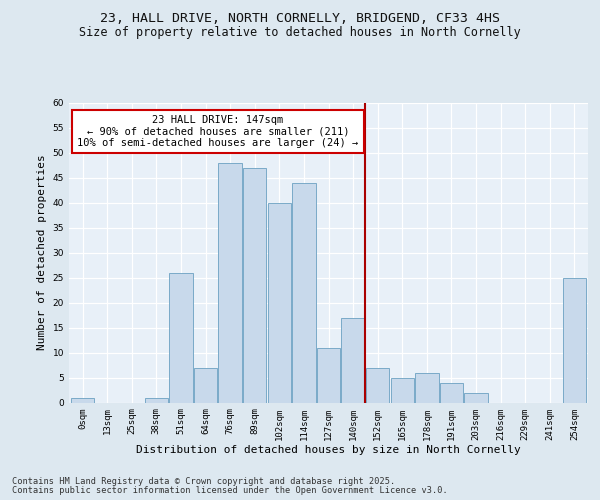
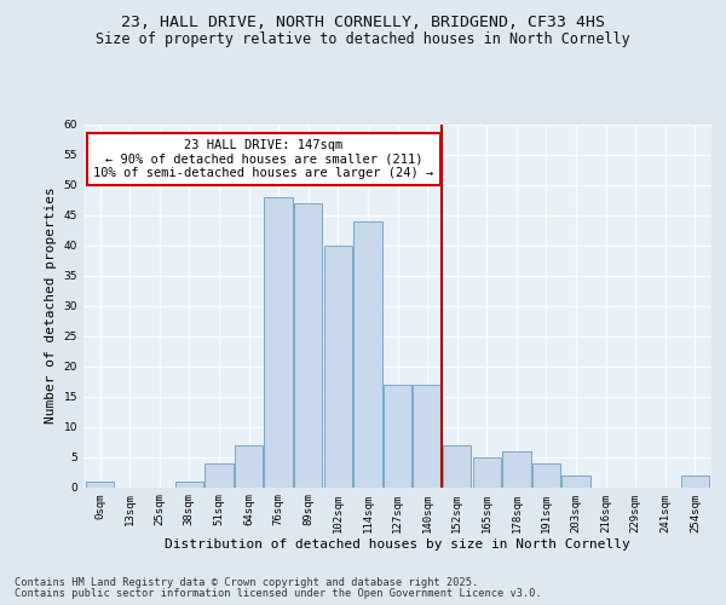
51sqm: 26 -> 4
127sqm: 11 -> 17
254sqm: 25 -> 2
